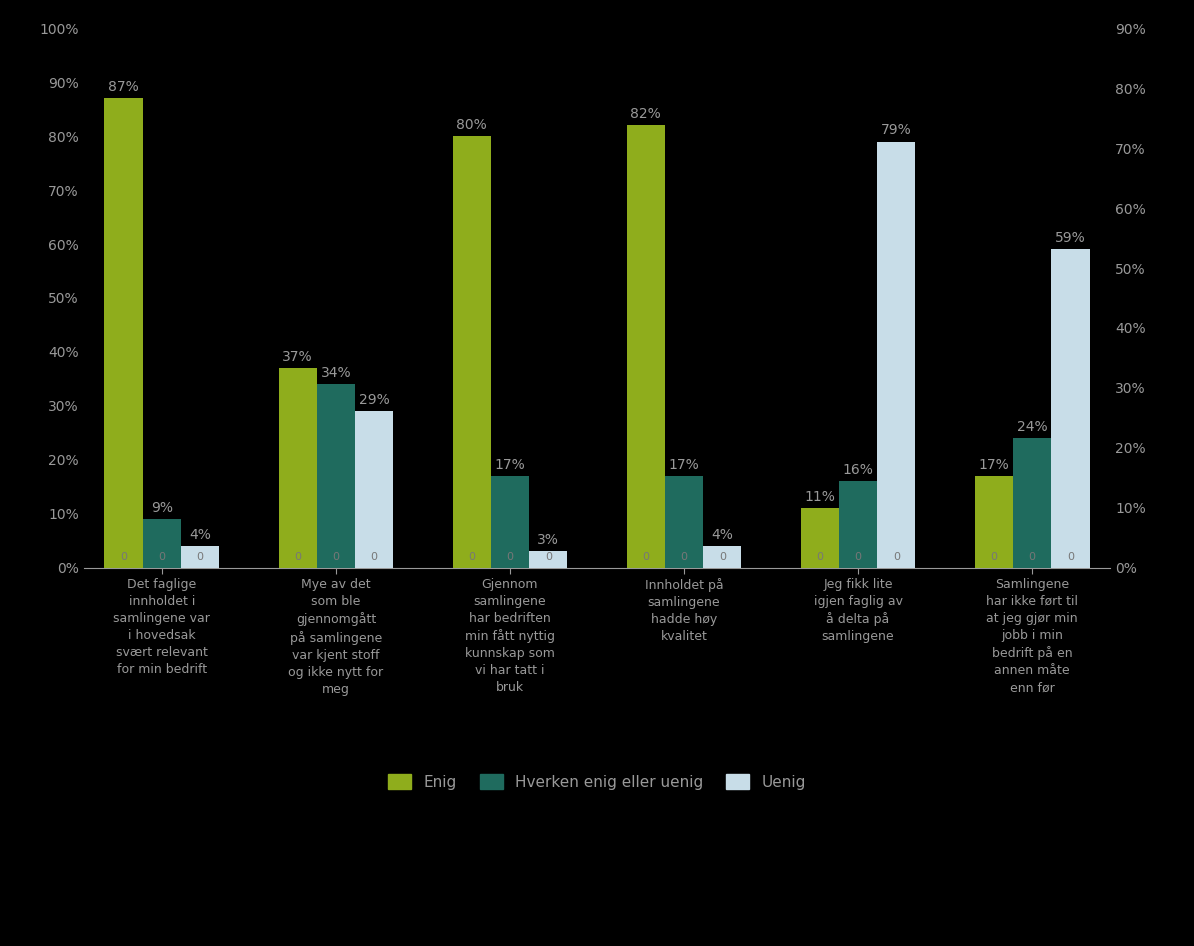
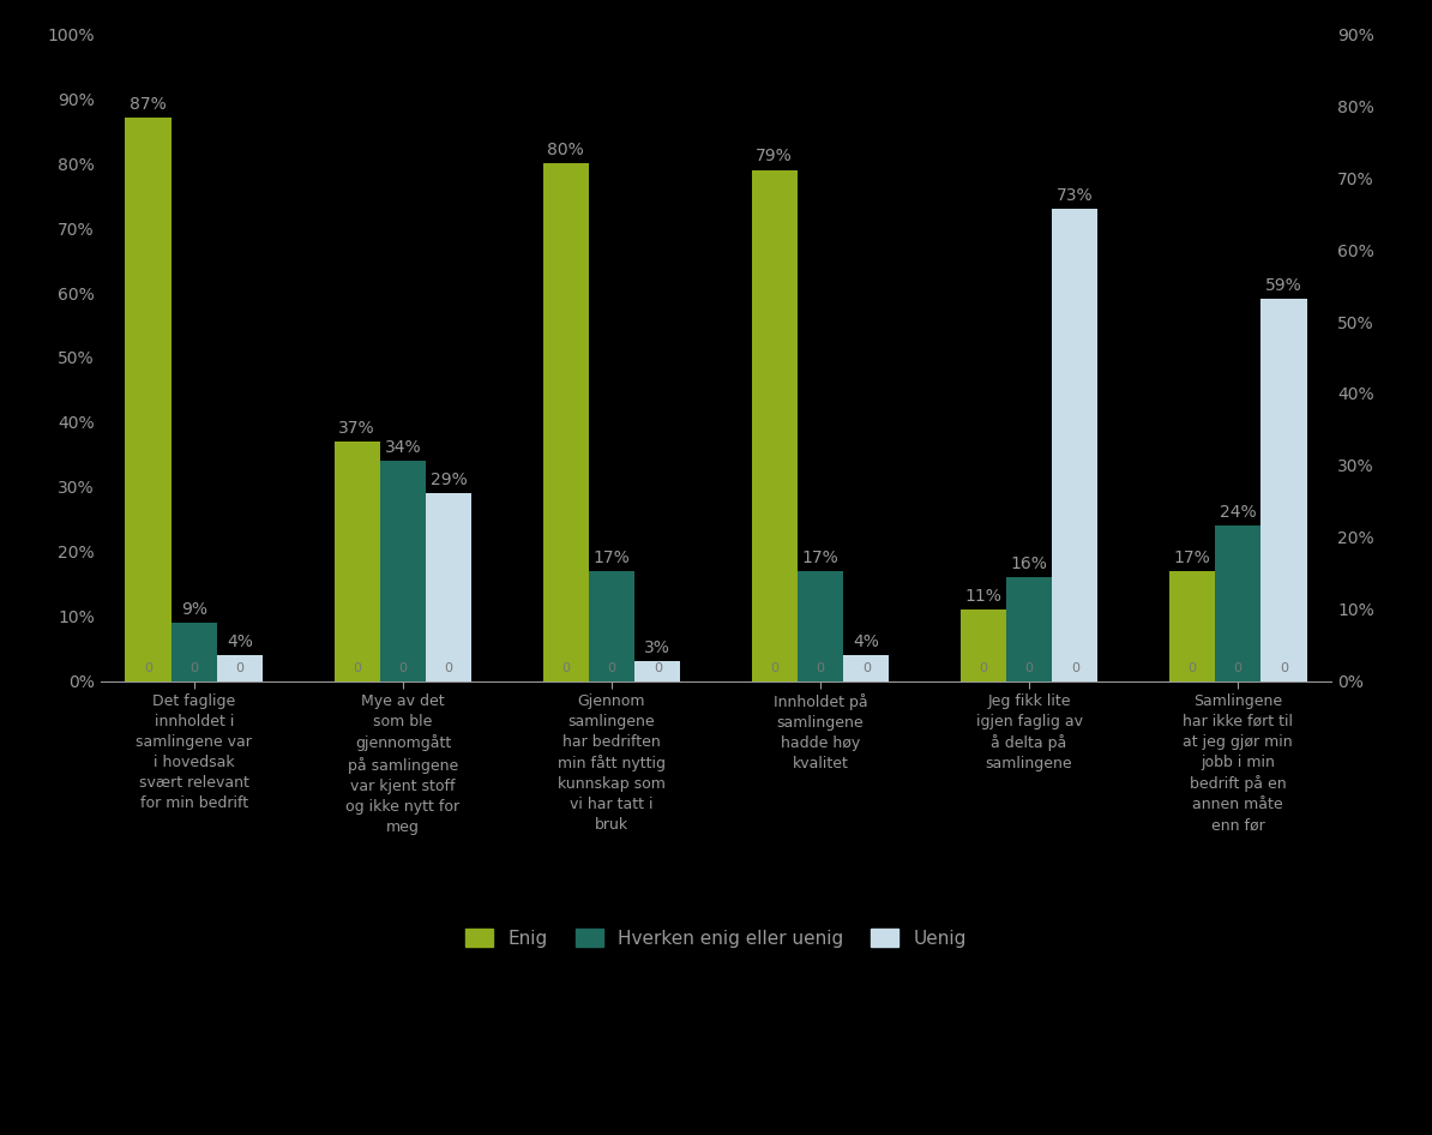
Enig/Innholdet på samlingene hadde høy kvalitet: 82% -> 79%
Uenig/Jeg fikk lite igjen faglig av å delta på samlingene: 79% -> 73%
